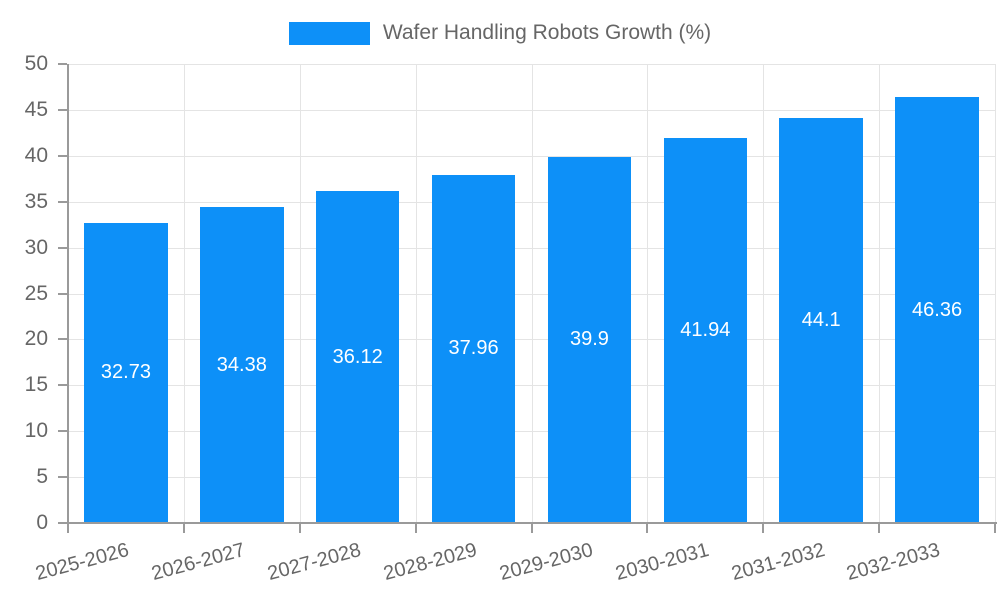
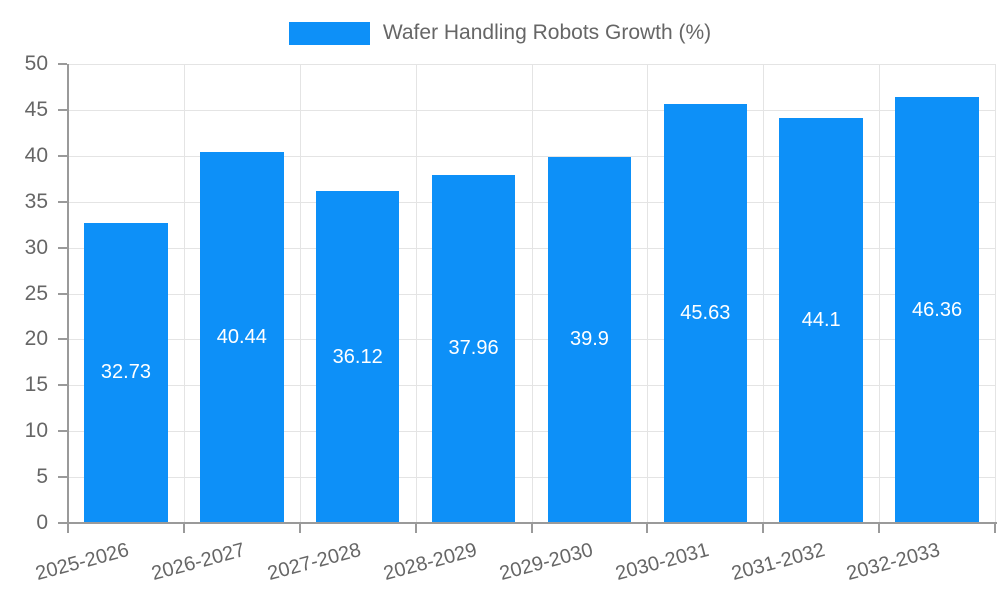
2026-2027: 34.38 -> 40.44
2030-2031: 41.94 -> 45.63
